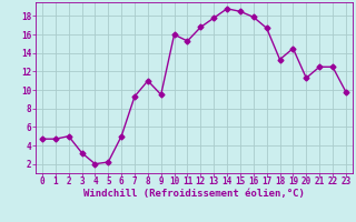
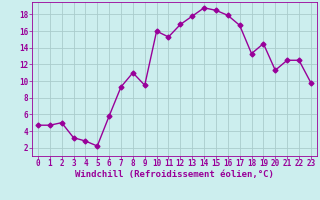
4: 2.0 -> 2.8
6: 5.0 -> 5.8
